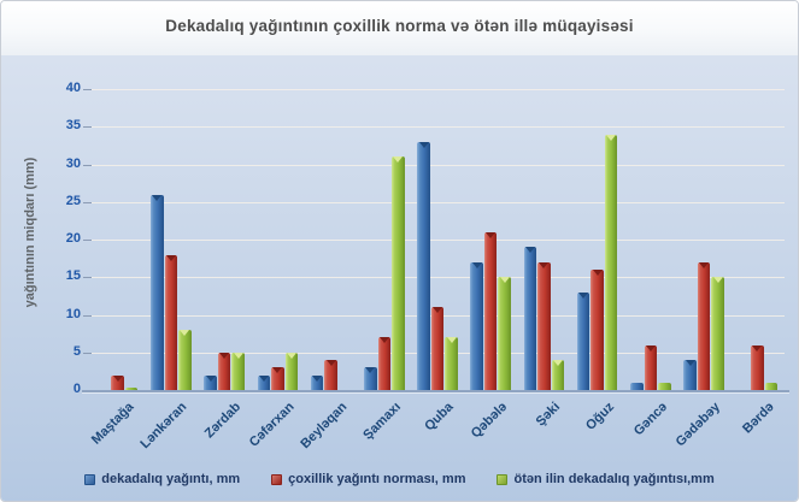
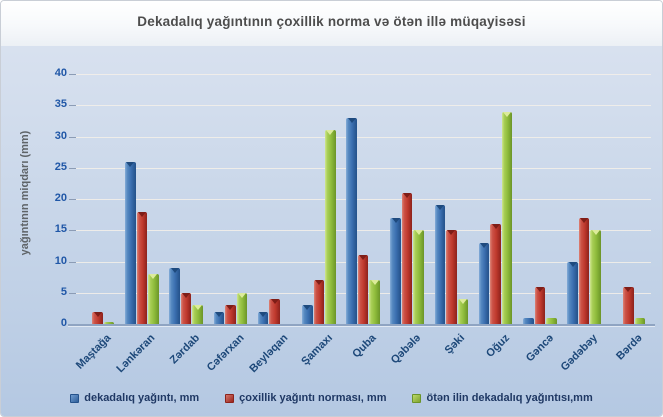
dekadalıq yağıntı, mm/Zərdab: 2 -> 9
ötən ilin dekadalıq yağıntısı,mm/Zərdab: 5 -> 3
çoxillik yağıntı norması, mm/Şəki: 17 -> 15
dekadalıq yağıntı, mm/Gədəbəy: 4 -> 10
